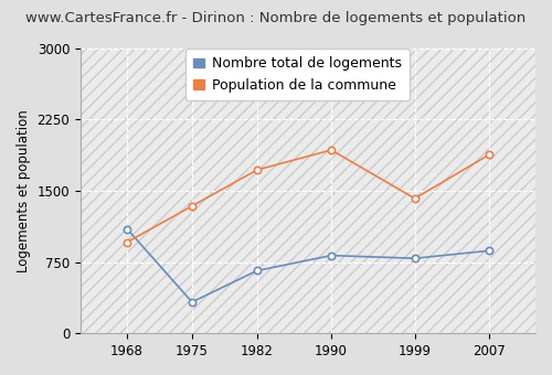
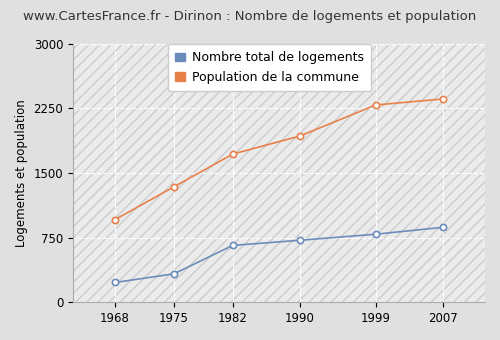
Nombre total de logements/1968: 1100 -> 230
Nombre total de logements/1990: 820 -> 720
Population de la commune/1999: 1420 -> 2290
Population de la commune/2007: 1880 -> 2360
